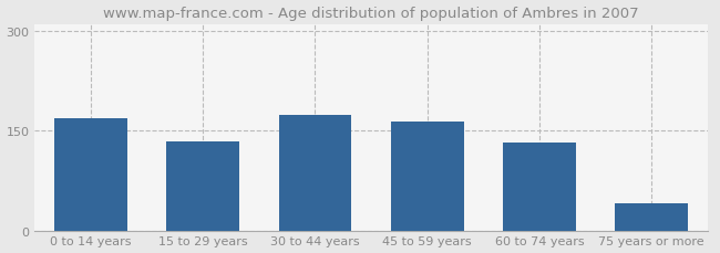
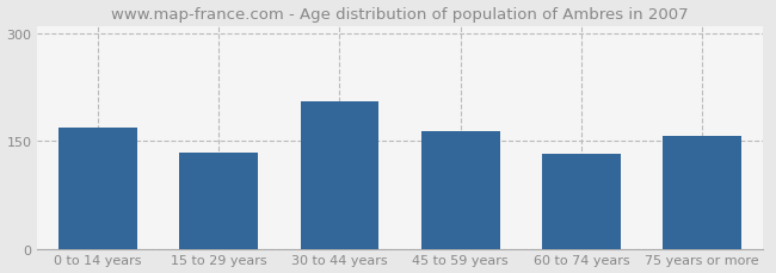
30 to 44 years: 173 -> 204
75 years or more: 40 -> 156
